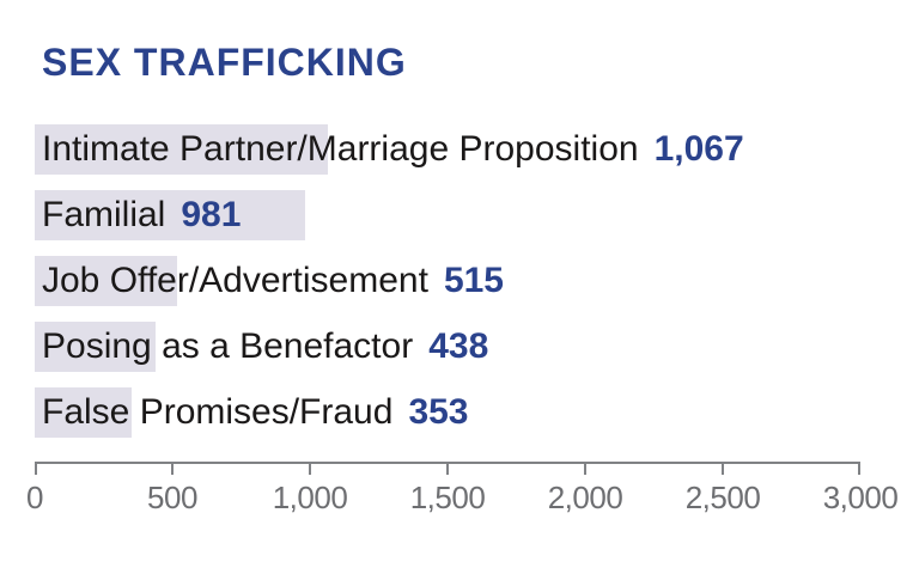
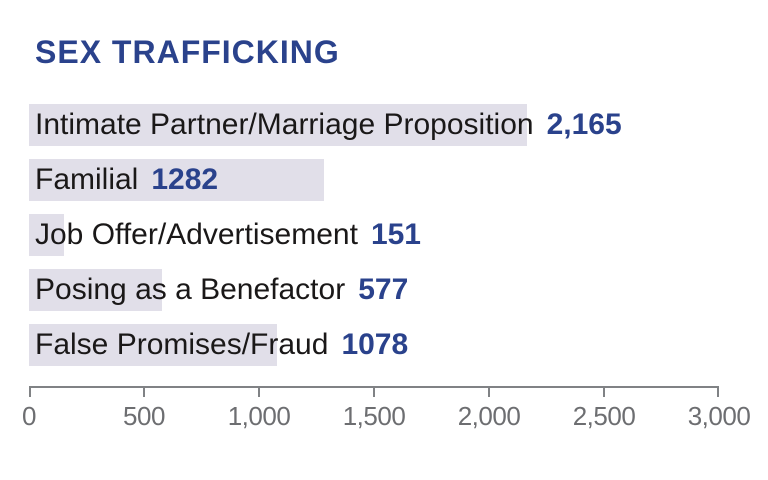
Intimate Partner/Marriage Proposition: 1,067 -> 2,165
Familial: 981 -> 1282
Job Offer/Advertisement: 515 -> 151
Posing as a Benefactor: 438 -> 577
False Promises/Fraud: 353 -> 1078
